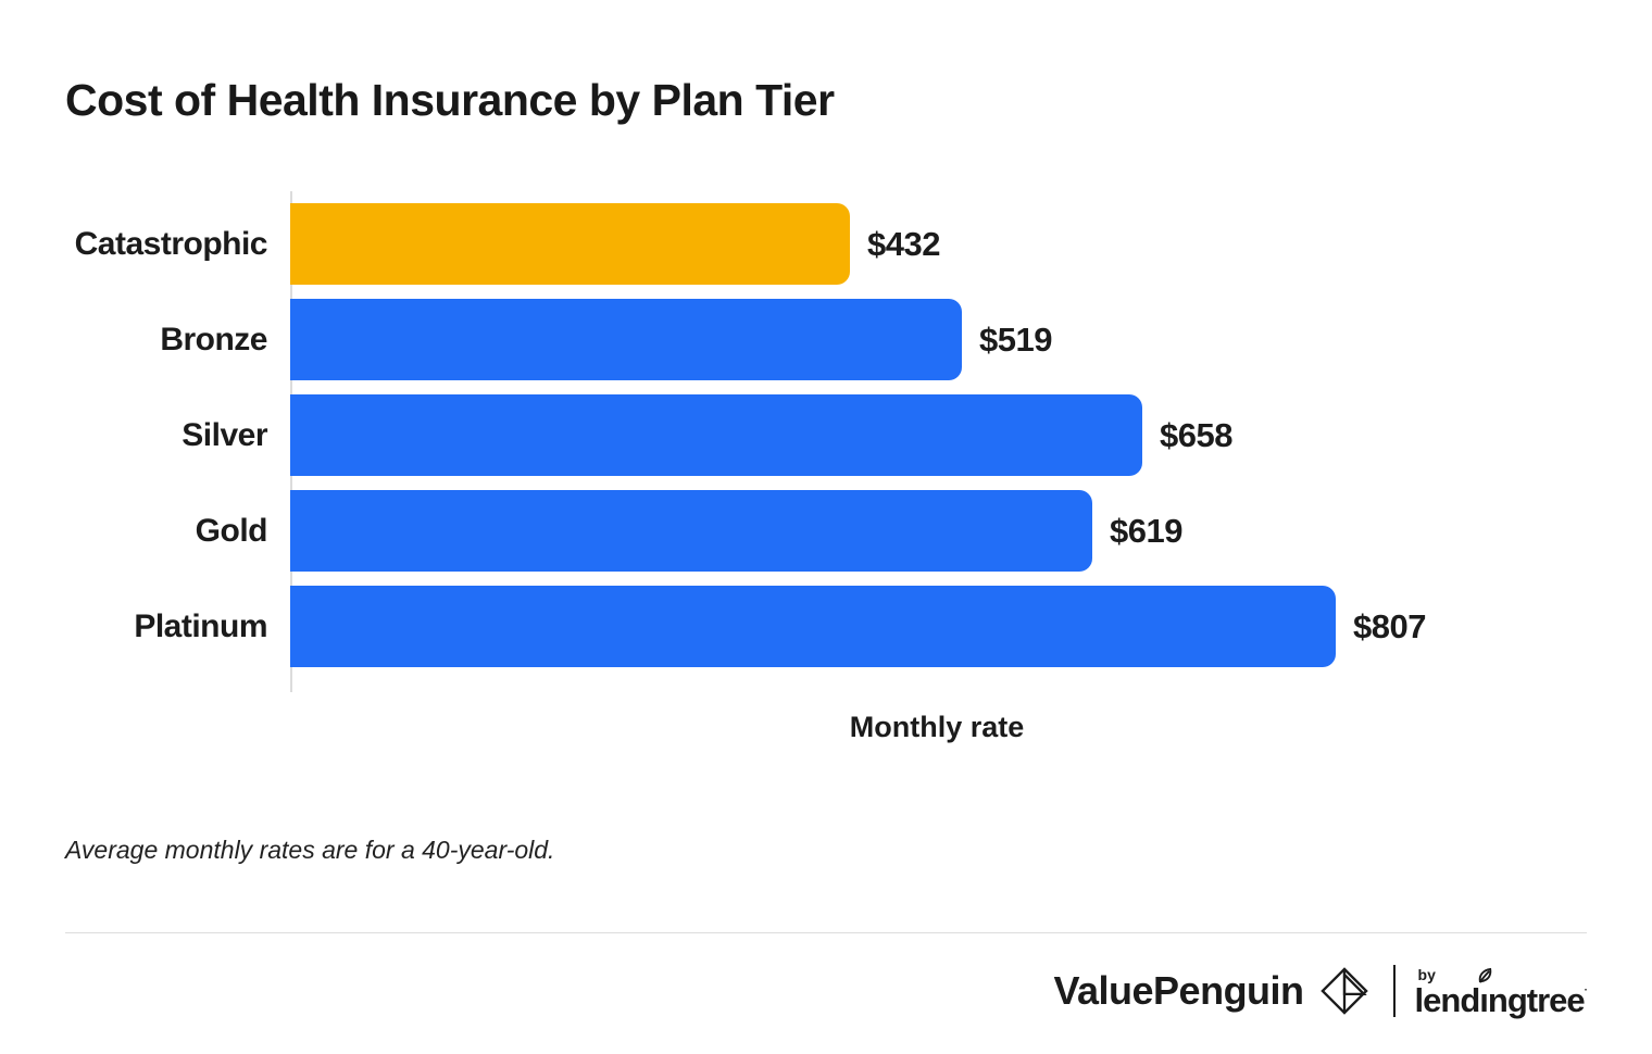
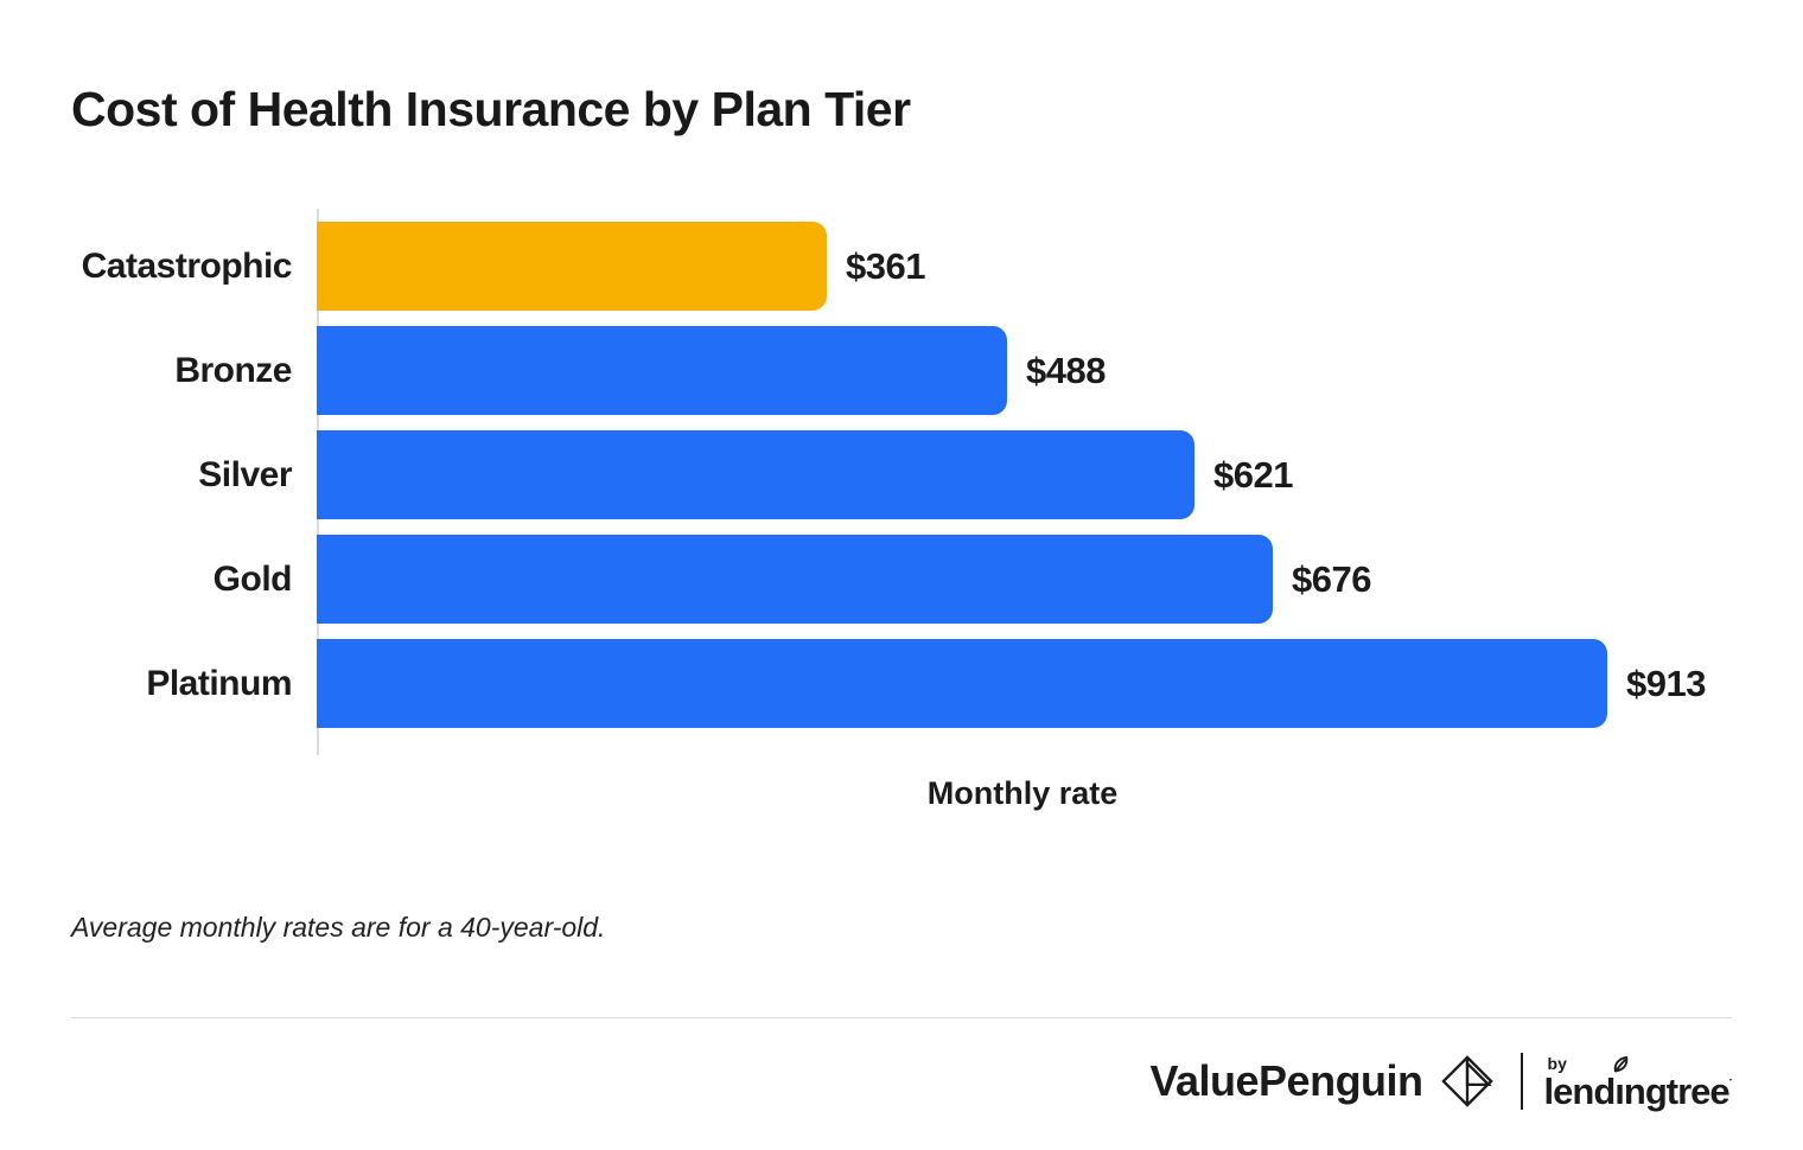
Catastrophic: $432 -> $361
Bronze: $519 -> $488
Silver: $658 -> $621
Gold: $619 -> $676
Platinum: $807 -> $913
